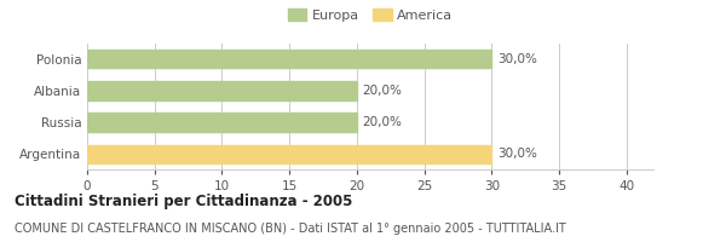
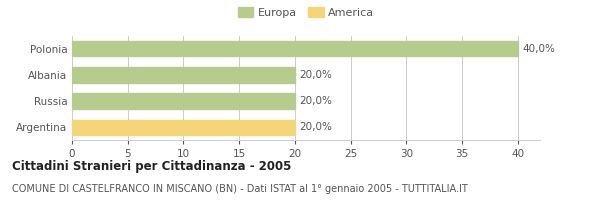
Polonia: 30,0% -> 40,0%
Argentina: 30,0% -> 20,0%
